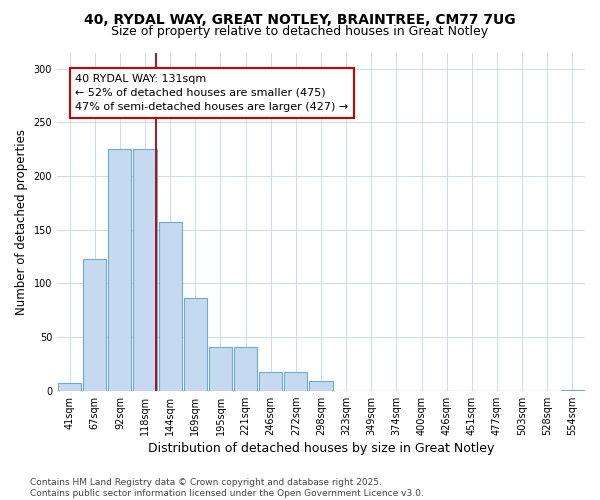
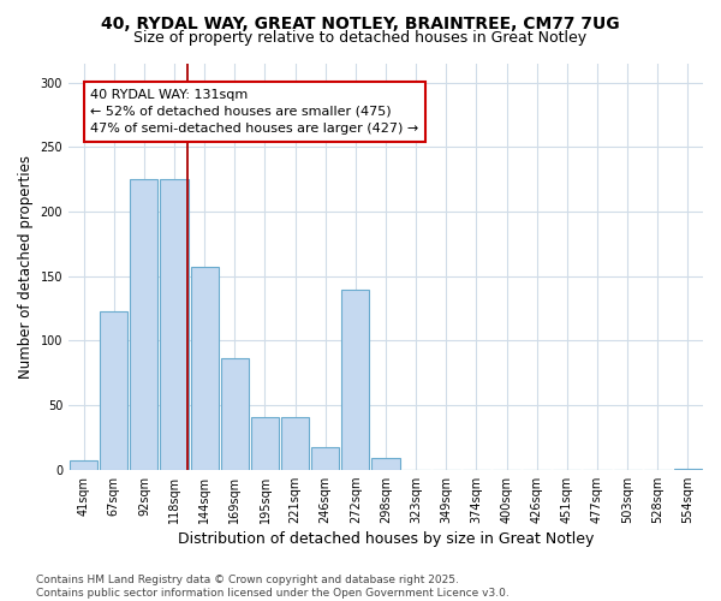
272sqm: 17 -> 139
